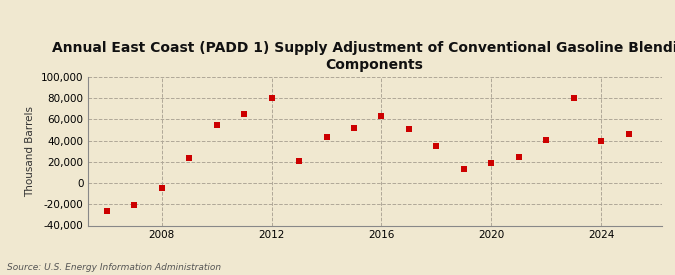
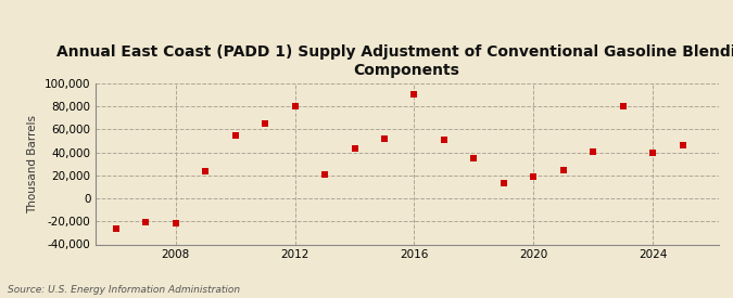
2008: -5,000 -> -22,000
2016: 63,000 -> 91,000
